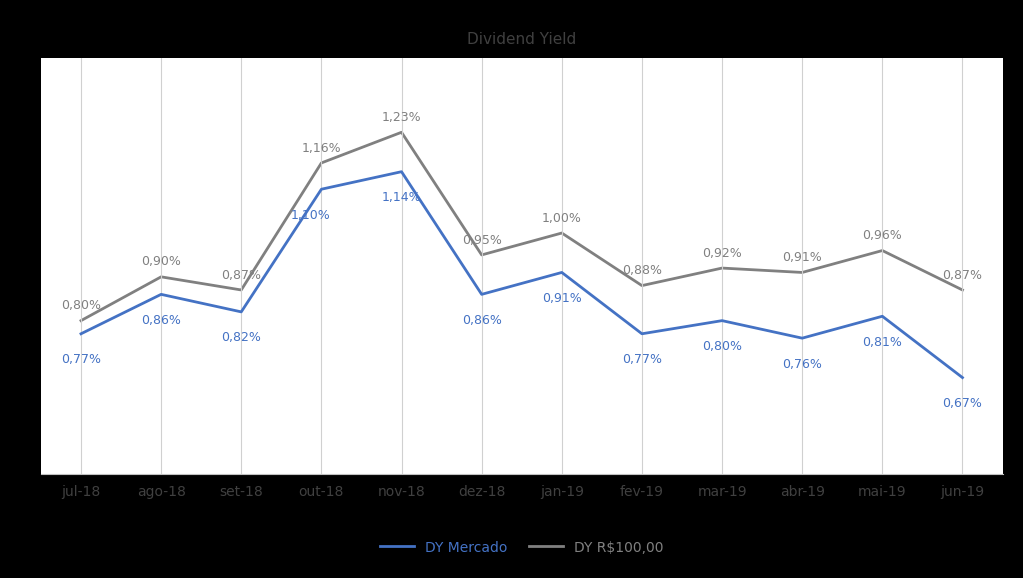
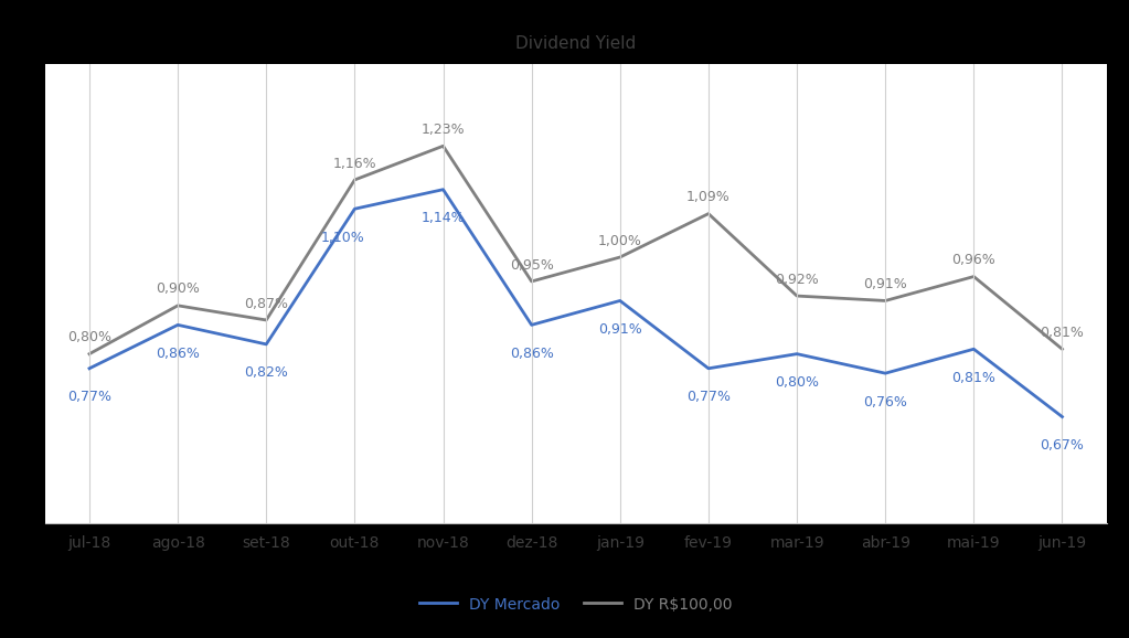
DY R$100,00/fev-19: 0,88% -> 1,09%
DY R$100,00/jun-19: 0,87% -> 0,81%
